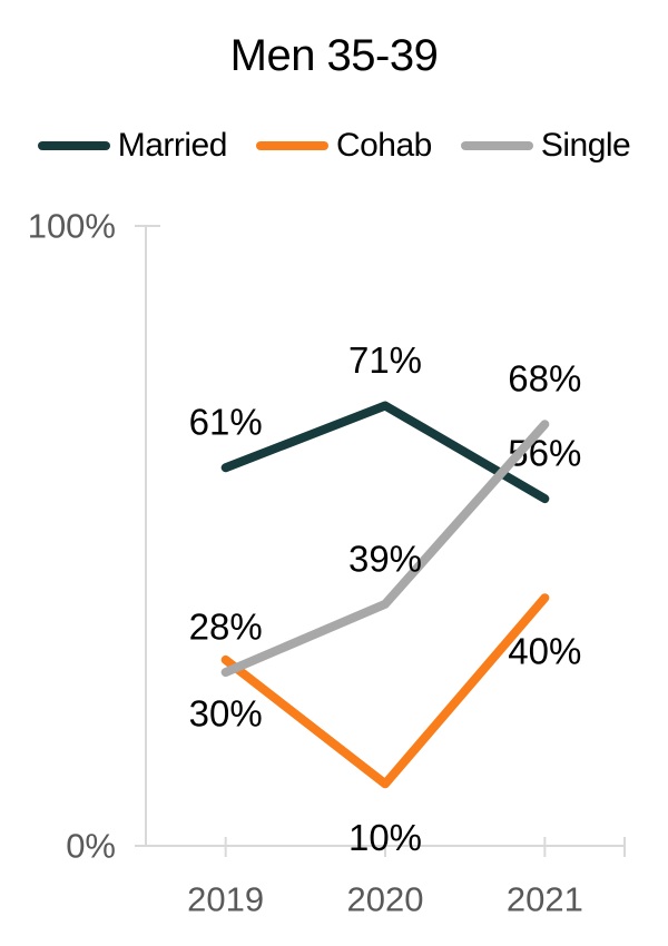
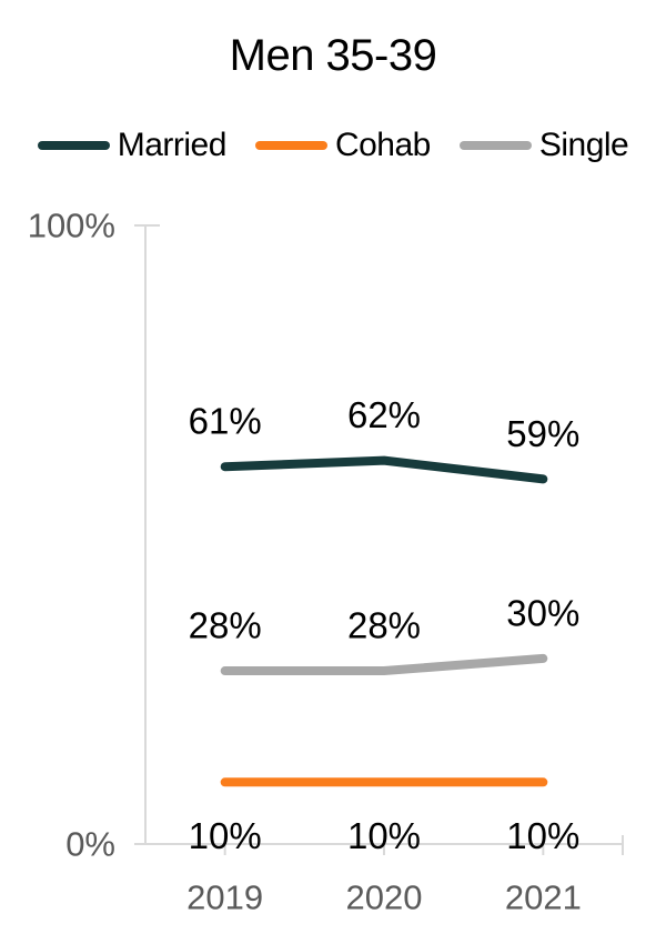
Cohab/2019: 30% -> 10%
Married/2020: 71% -> 62%
Single/2020: 39% -> 28%
Married/2021: 56% -> 59%
Cohab/2021: 40% -> 10%
Single/2021: 68% -> 30%
